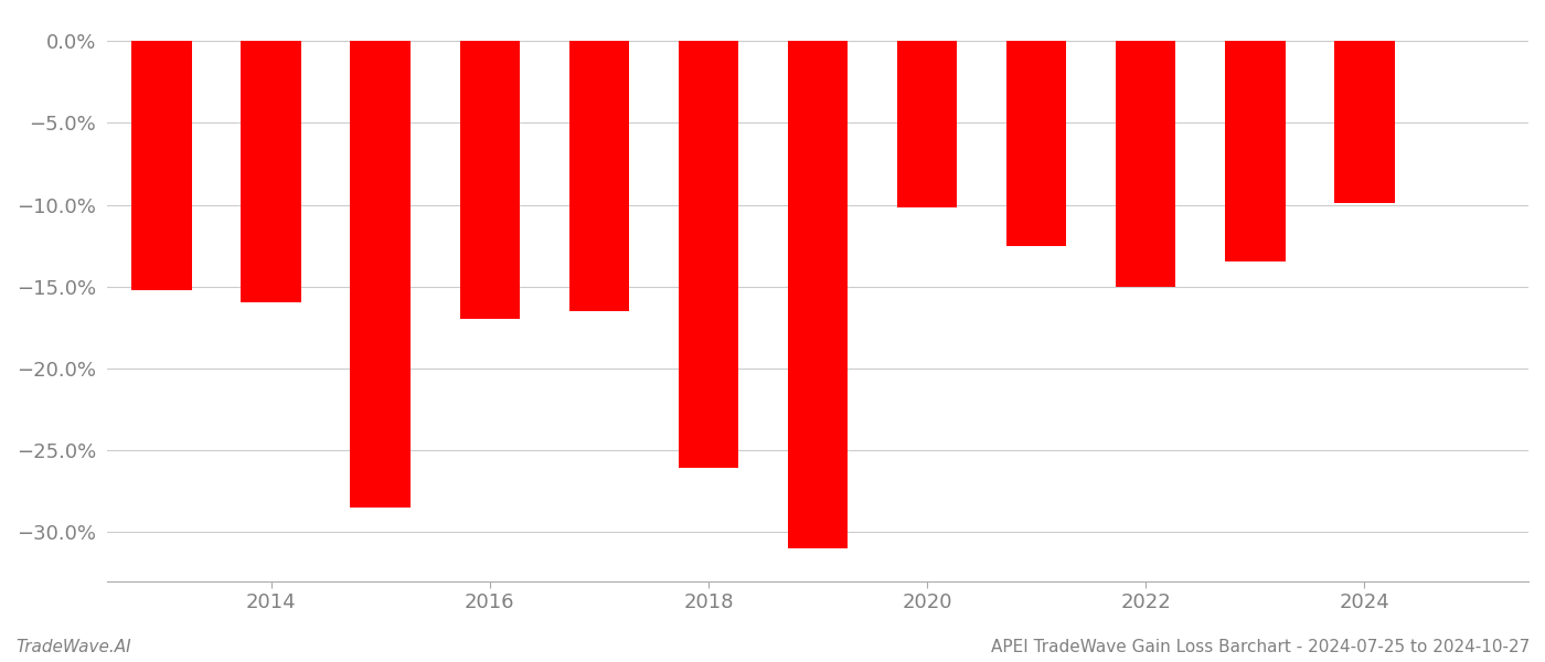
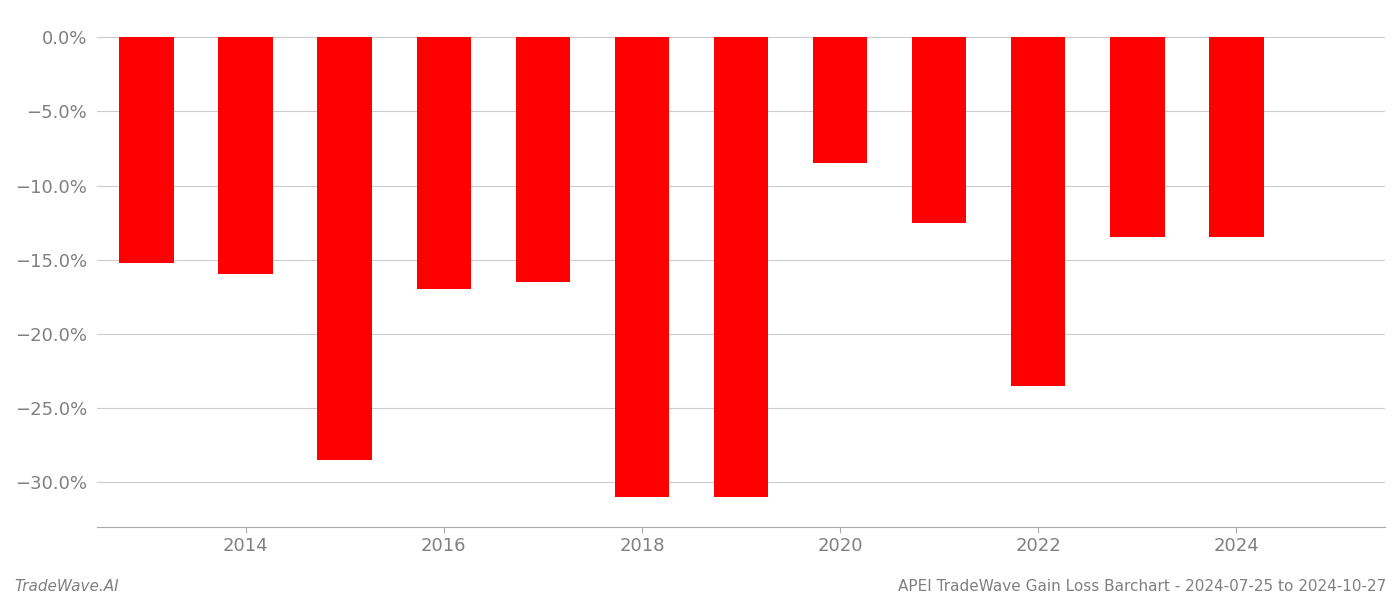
2018: -26.1% -> -31.0%
2020: -10.2% -> -8.5%
2022: -15.0% -> -23.5%
2024: -9.9% -> -13.5%
